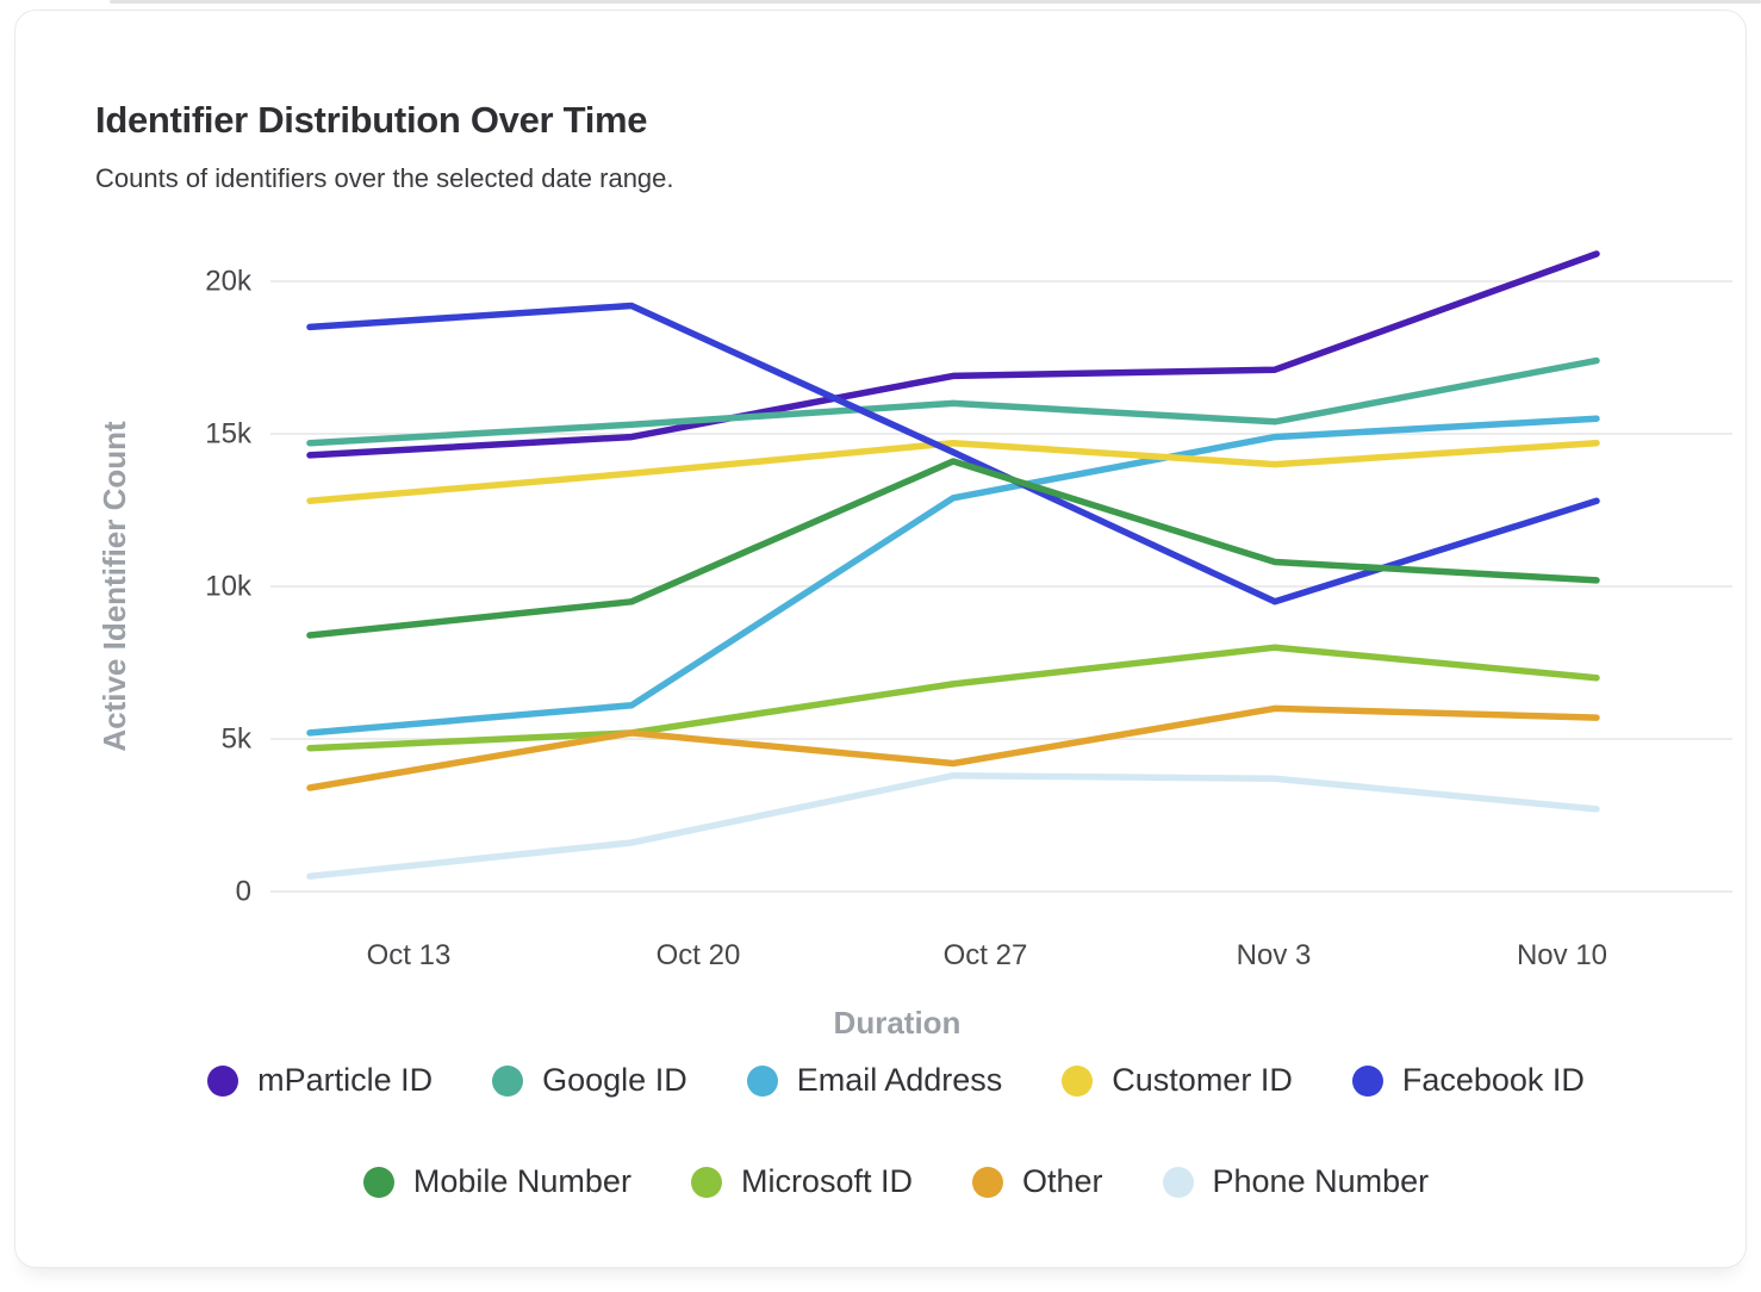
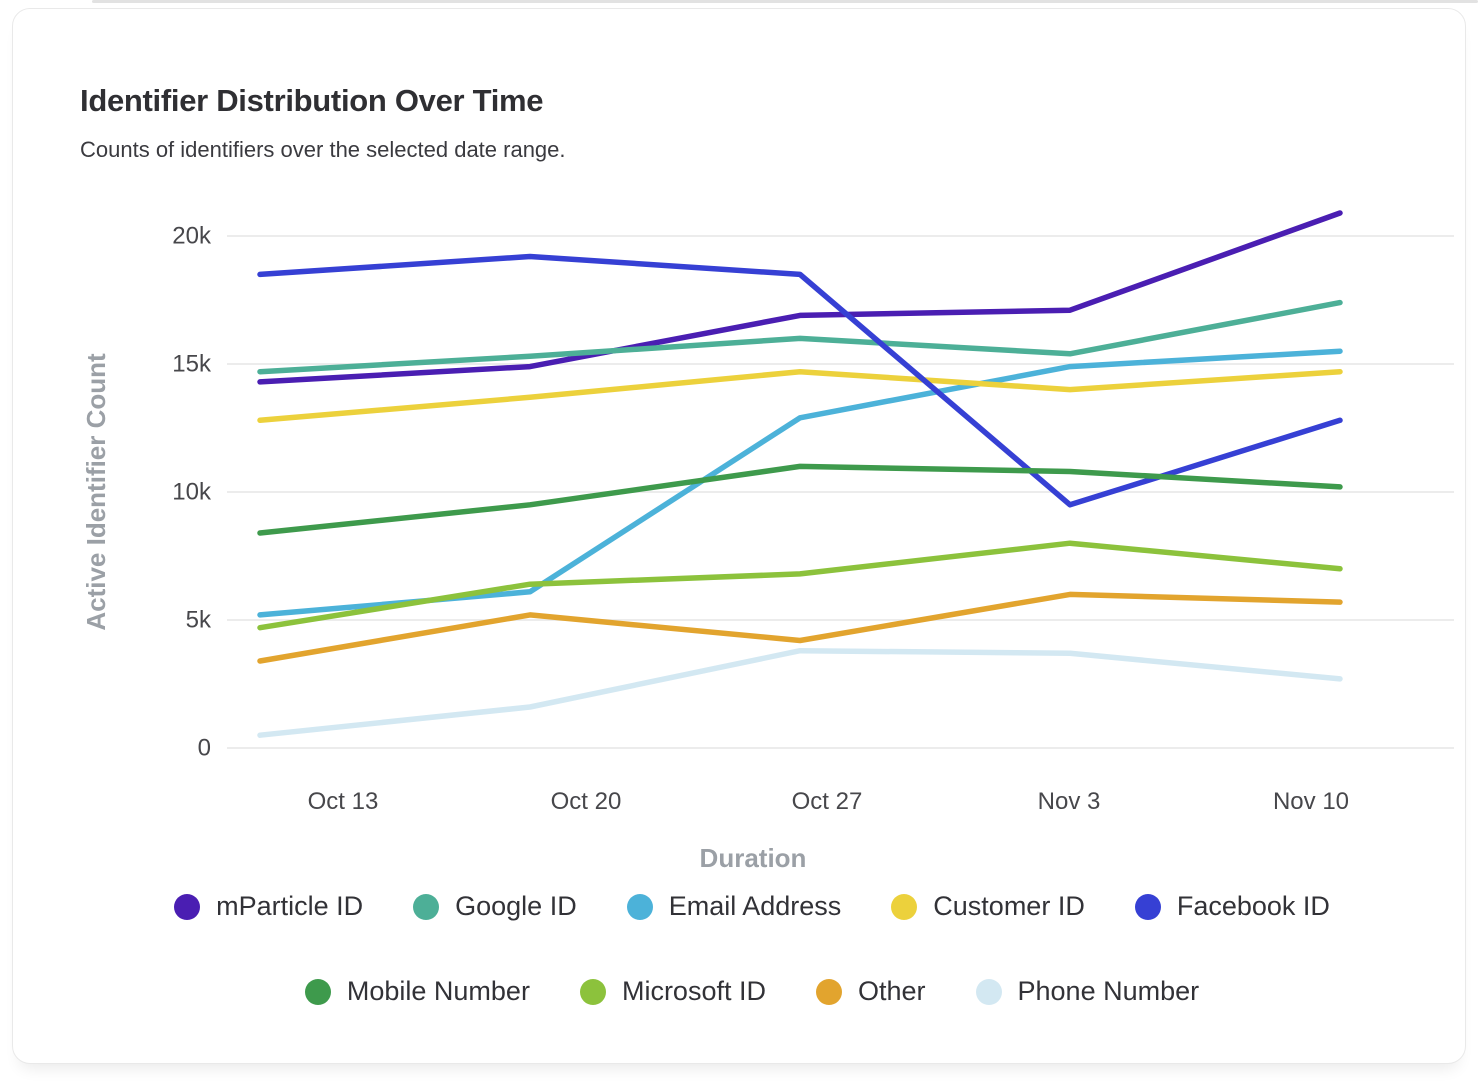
Microsoft ID/Oct 20: 5.2k -> 6.4k
Facebook ID/Oct 27: 14.4k -> 18.5k
Mobile Number/Oct 27: 14.1k -> 11.0k
